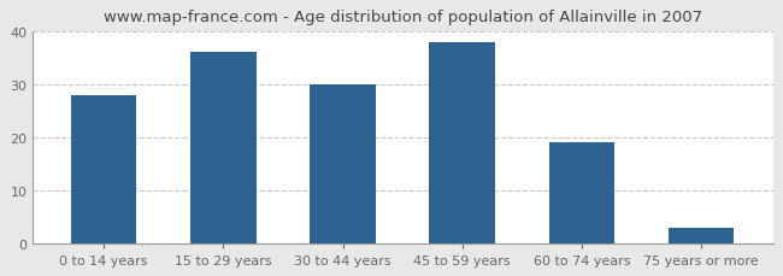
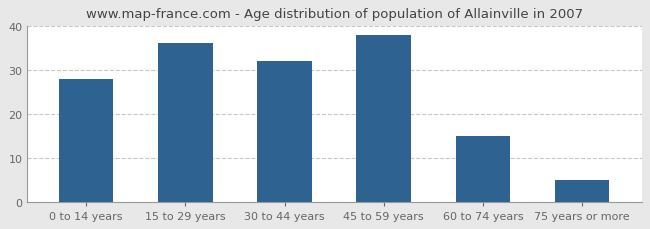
30 to 44 years: 30 -> 32
60 to 74 years: 19 -> 15
75 years or more: 3 -> 5
